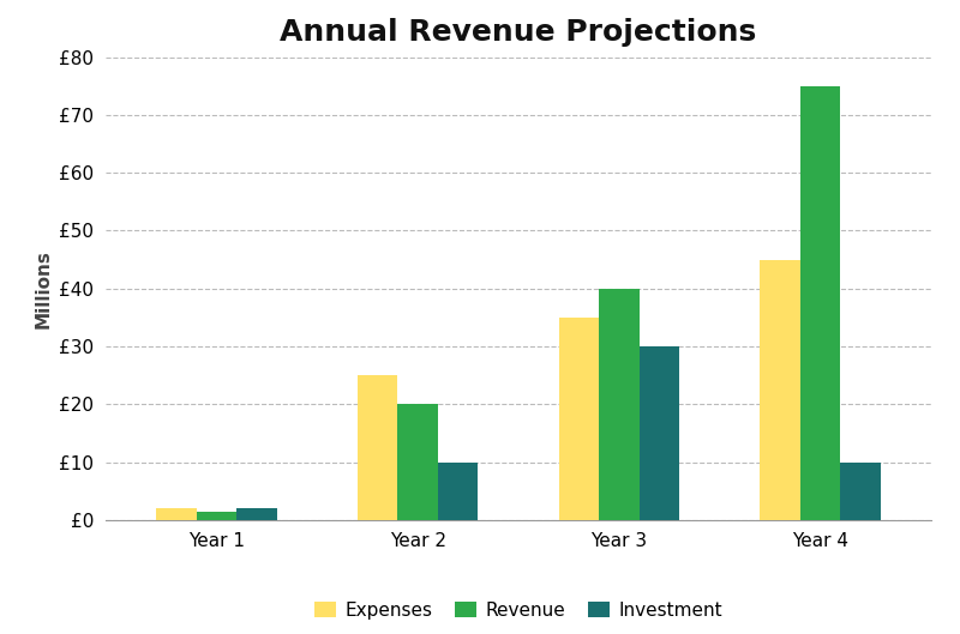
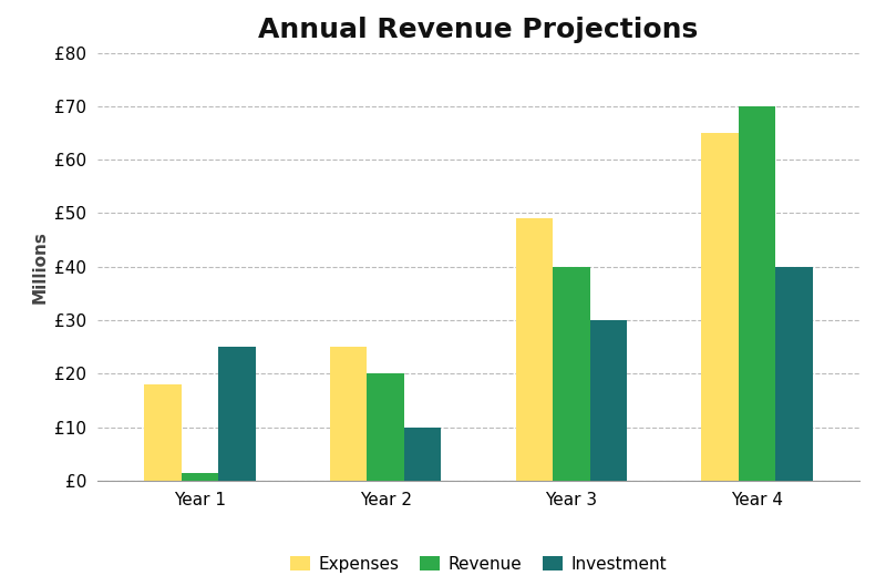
Expenses/Year 1: £2 -> £18
Investment/Year 1: £2 -> £25
Expenses/Year 3: £35 -> £49
Expenses/Year 4: £45 -> £65
Revenue/Year 4: £75.0 -> £70.0
Investment/Year 4: £10 -> £40
